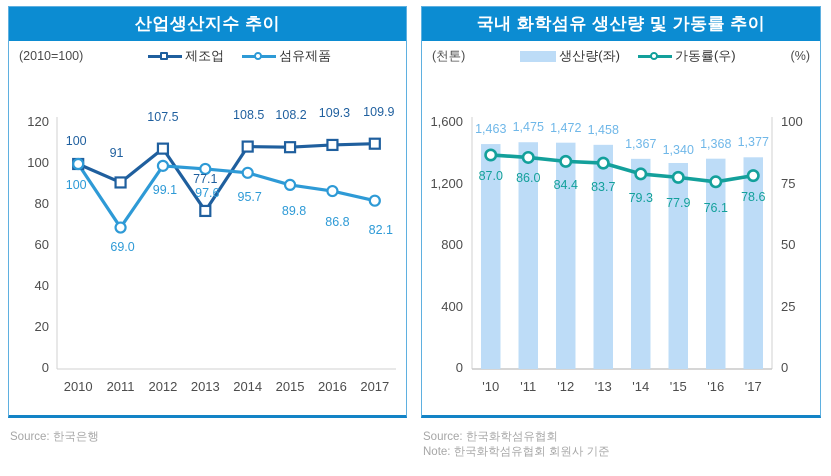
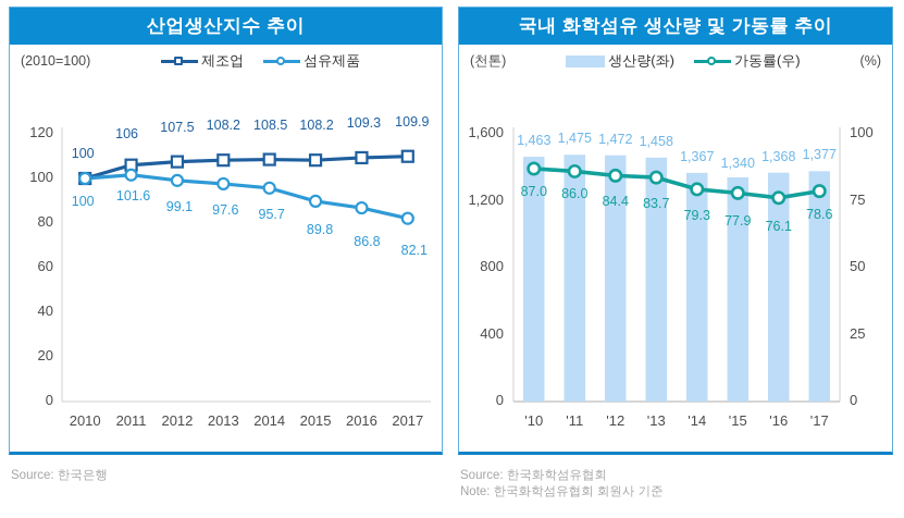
산업생산지수 추이/제조업/2011: 91 -> 106
산업생산지수 추이/섬유제품/2011: 69.0 -> 101.6
산업생산지수 추이/제조업/2013: 77.1 -> 108.2
